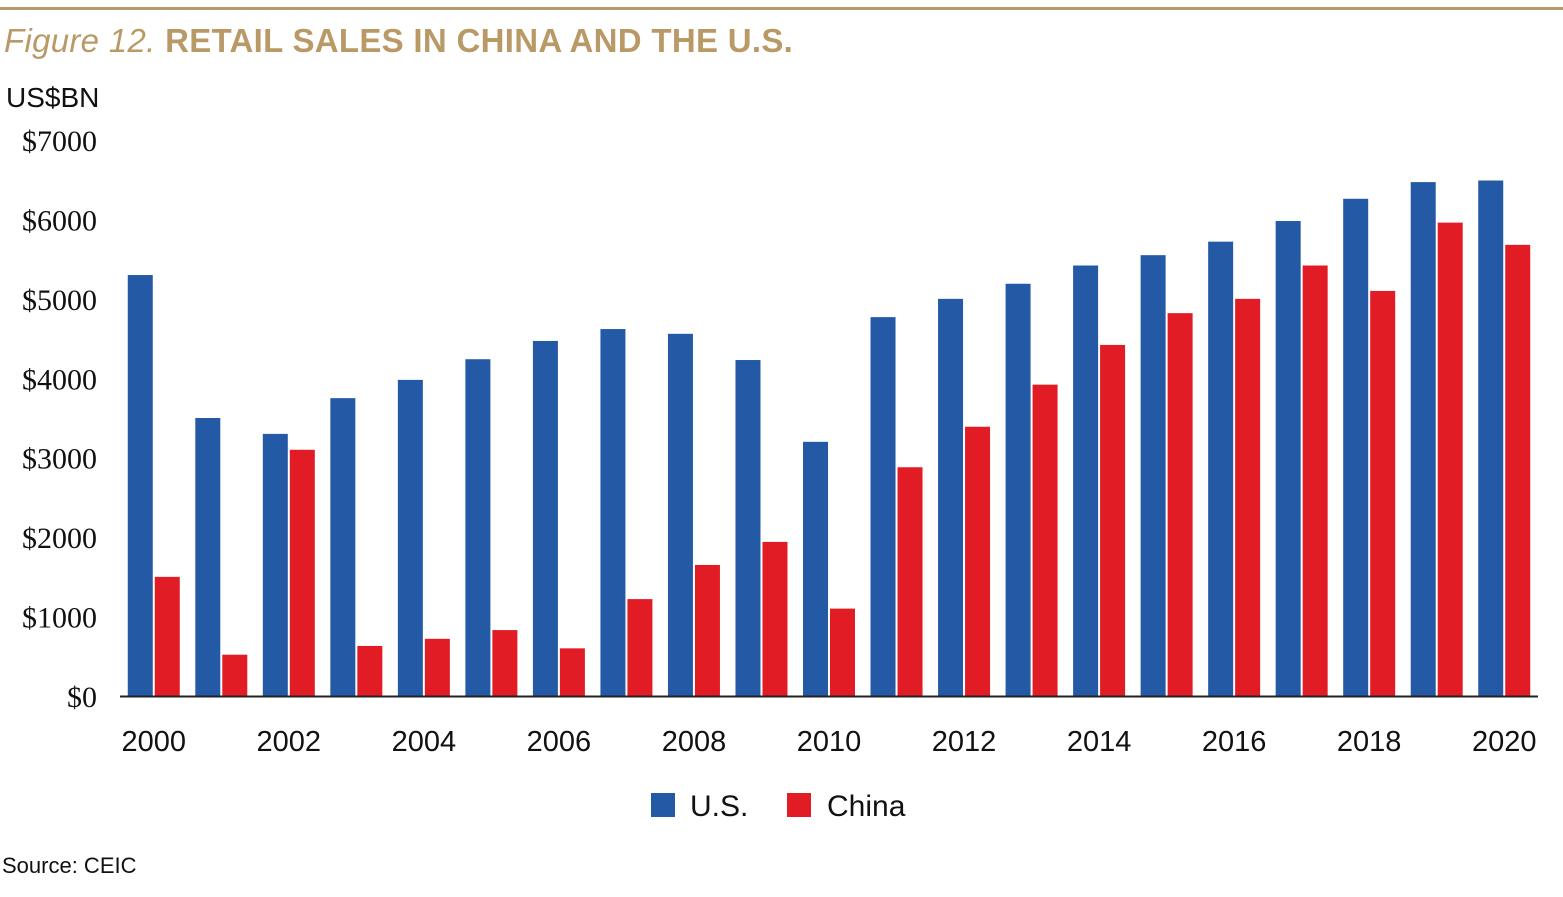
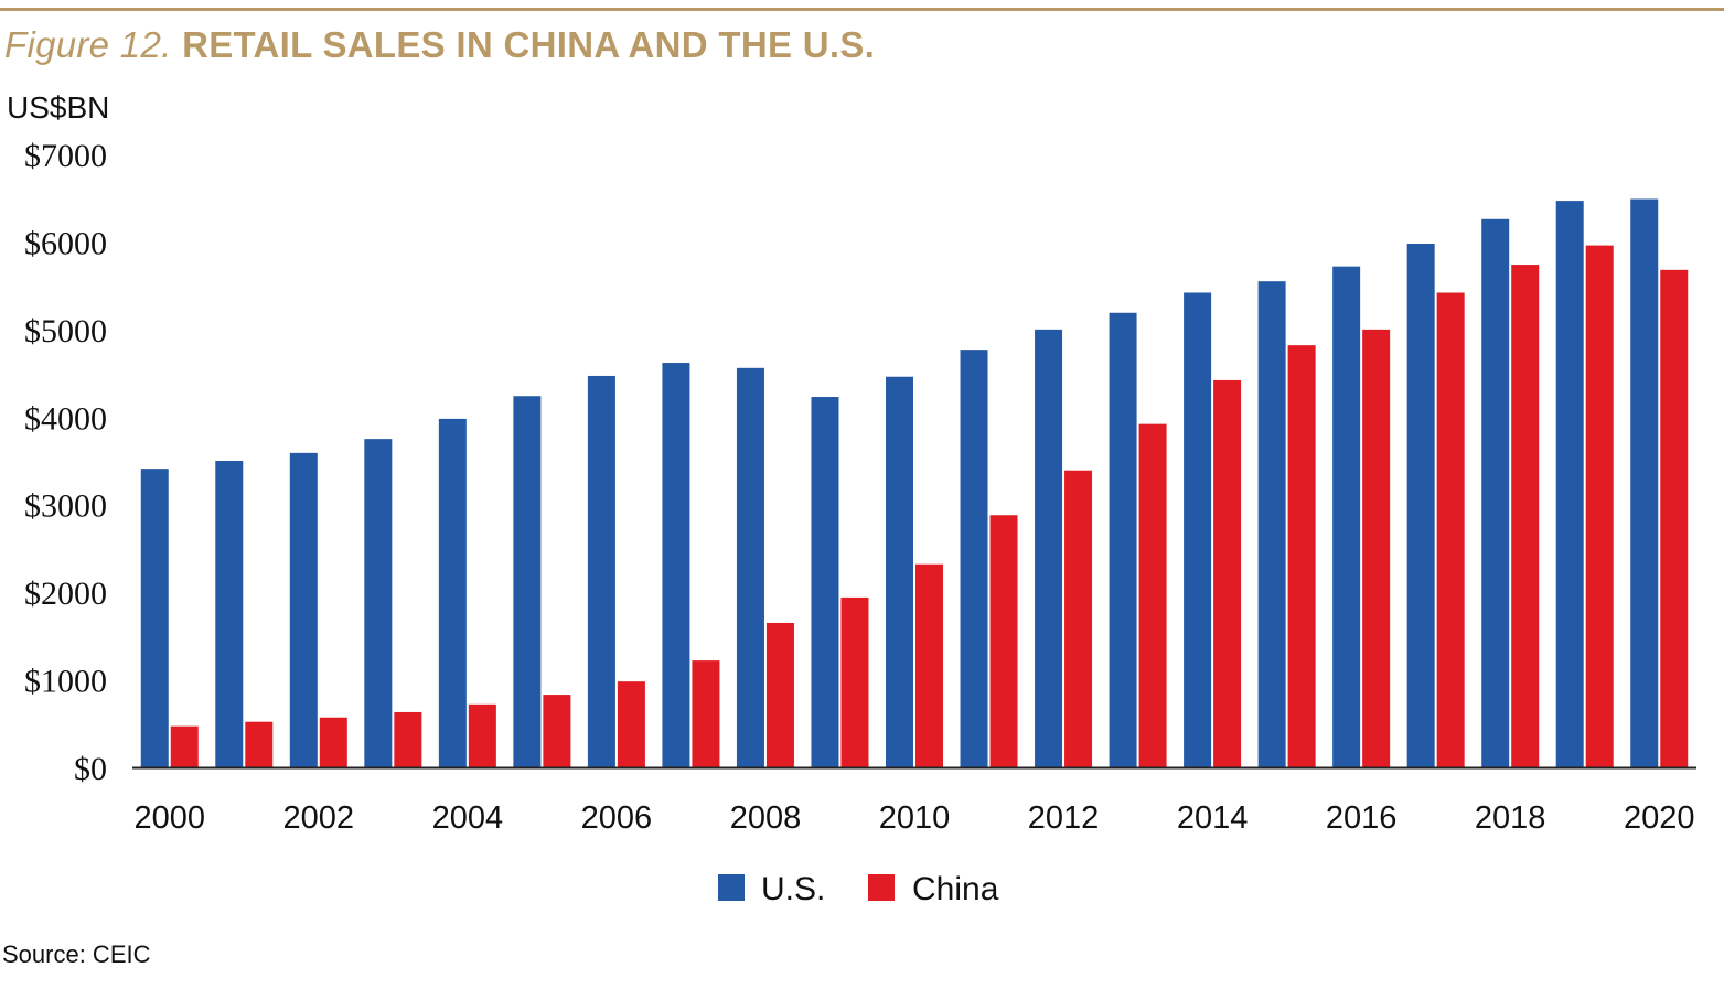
U.S./2000: $5300 -> $3400
China/2000: $1500 -> $500
U.S./2002: $3300 -> $3600
China/2002: $3100 -> $600
China/2006: $600 -> $1000
U.S./2010: $3200 -> $4500
China/2010: $1100 -> $2300
China/2018: $5100 -> $5700
